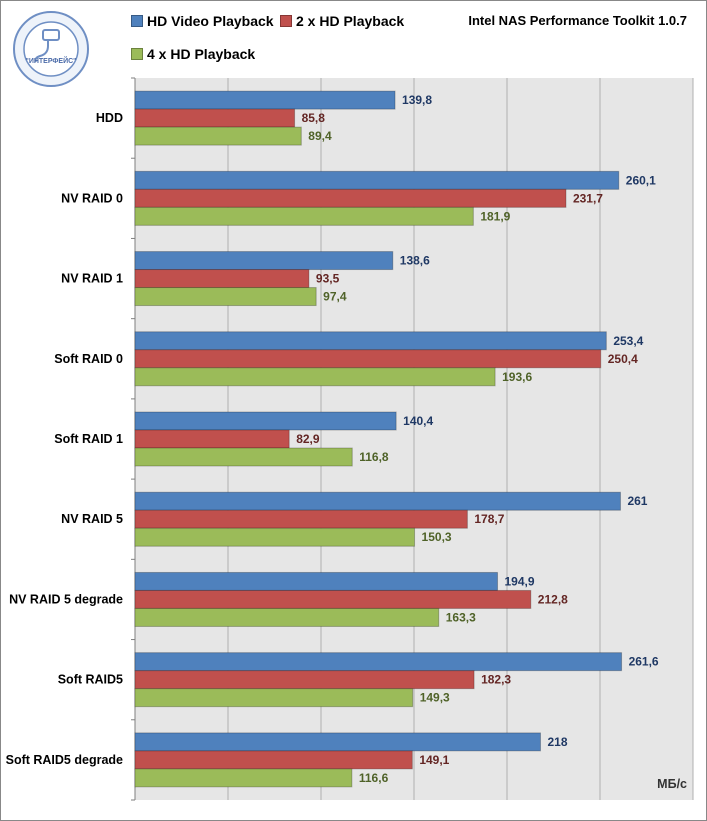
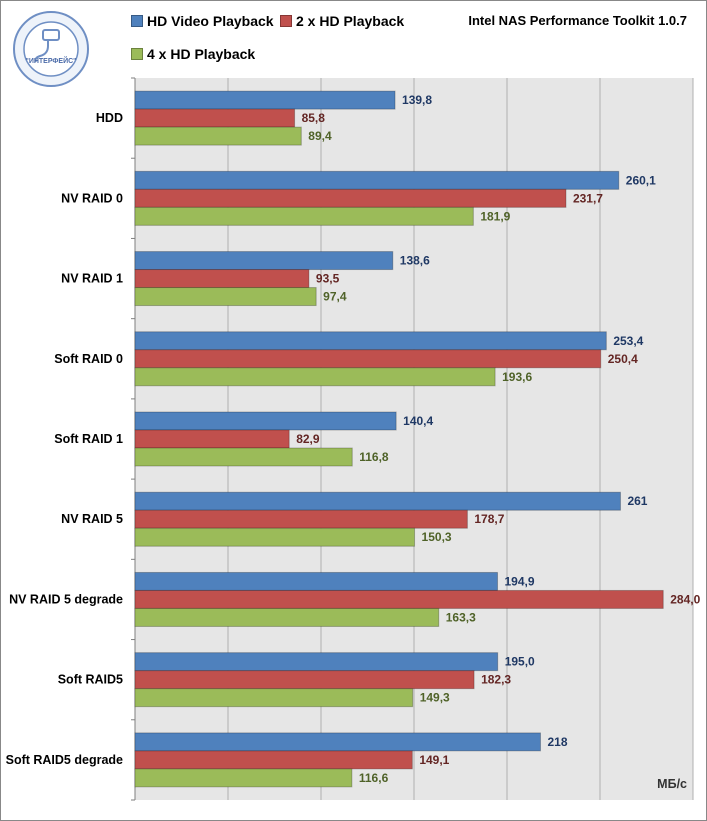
2 x HD Playback/NV RAID 5 degrade: 212,8 -> 284,0
HD Video Playback/Soft RAID5: 261,6 -> 195,0
